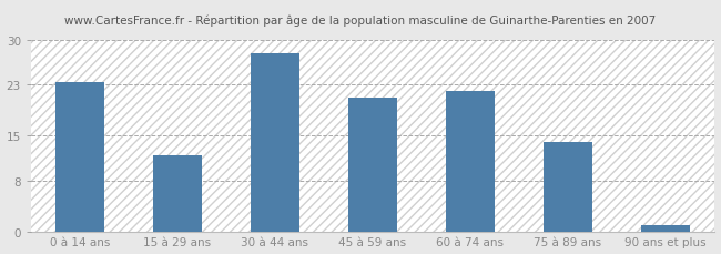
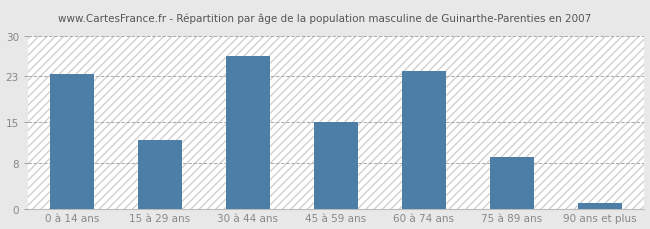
30 à 44 ans: 28.0 -> 26.5
45 à 59 ans: 21.0 -> 15.0
60 à 74 ans: 22.0 -> 24.0
75 à 89 ans: 14.0 -> 9.0
